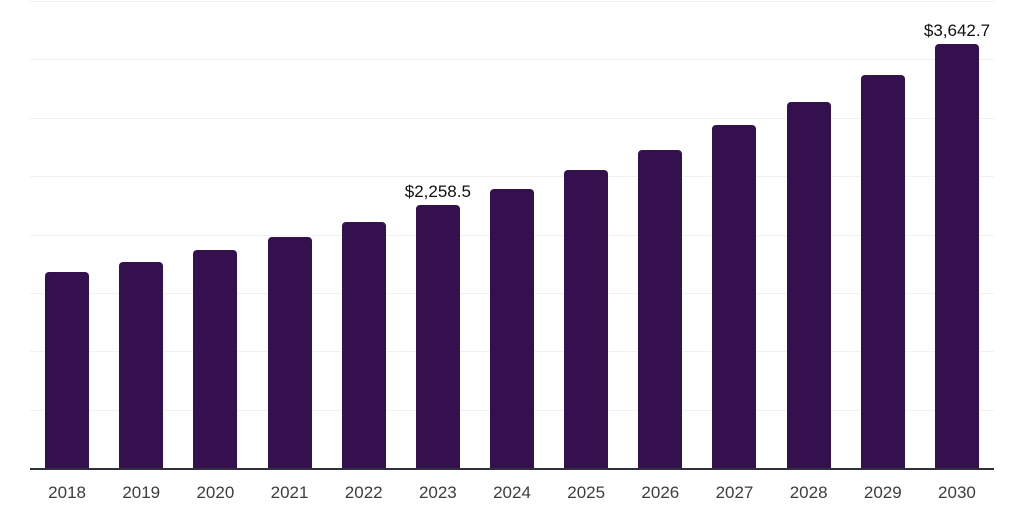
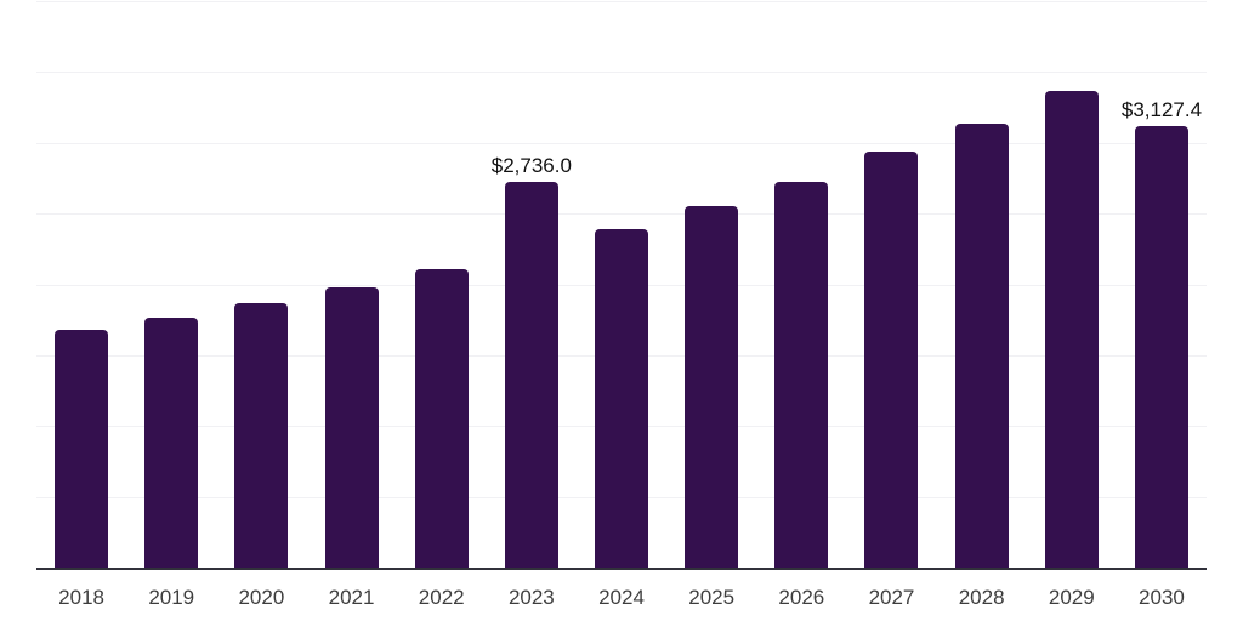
2023: $2,258.5 -> $2,736.0
2030: $3,642.7 -> $3,127.4
